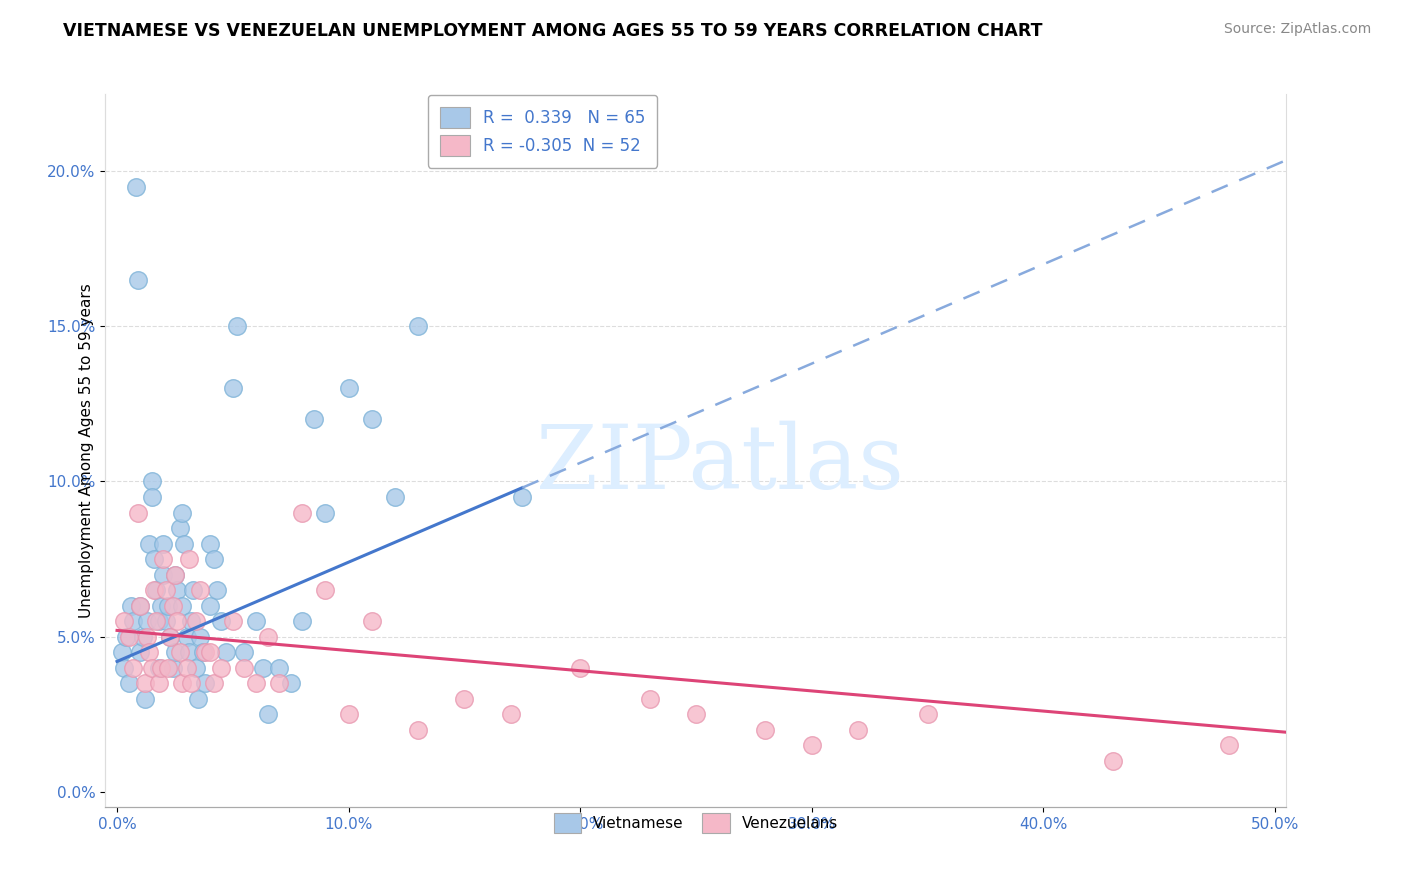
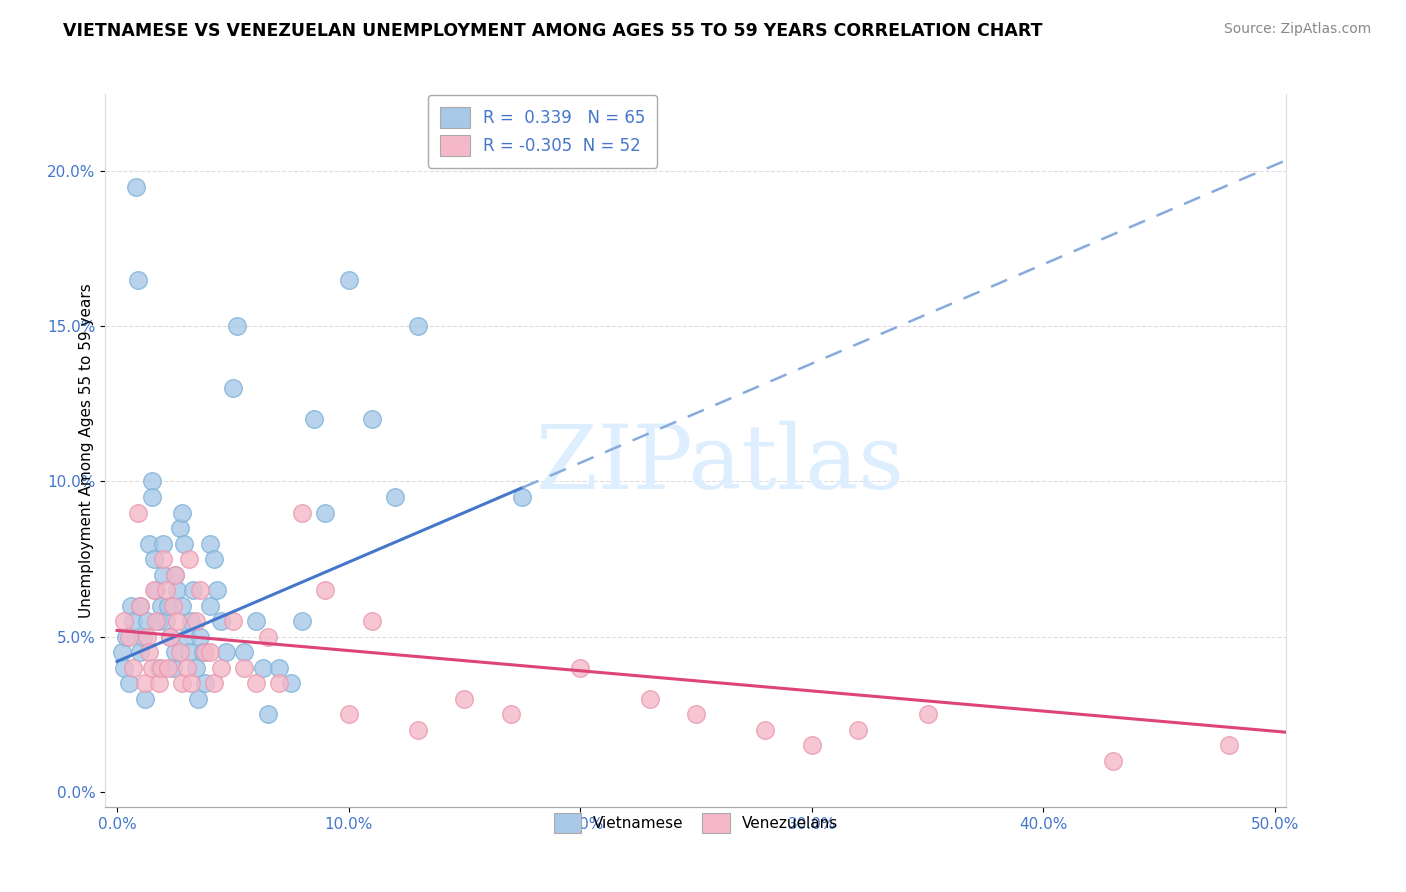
Vietnamese/10.0%: 13.0% -> 16.5%
